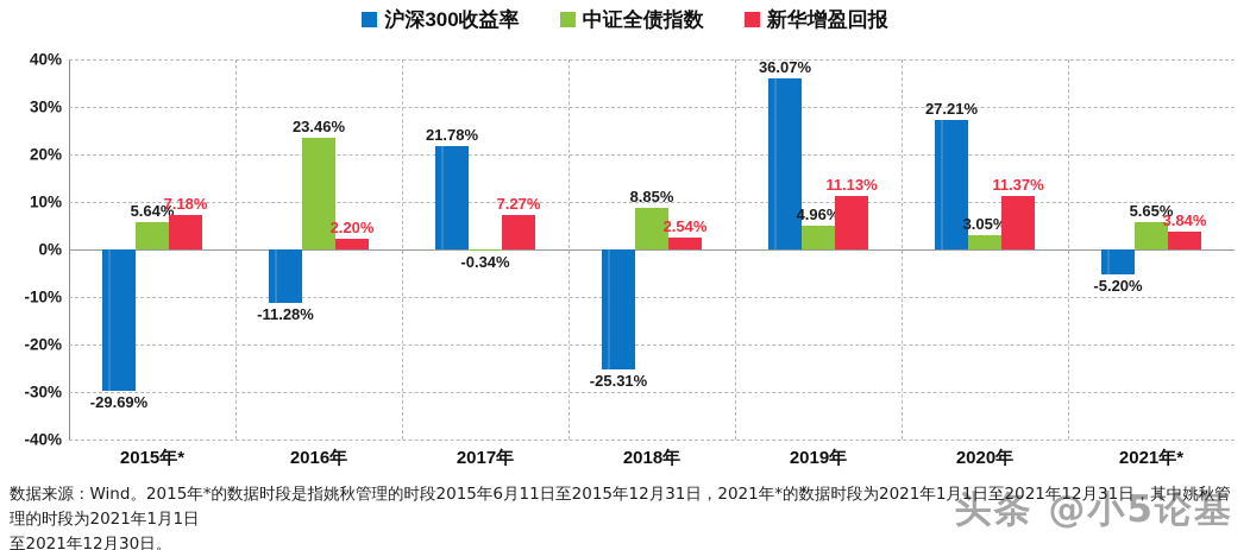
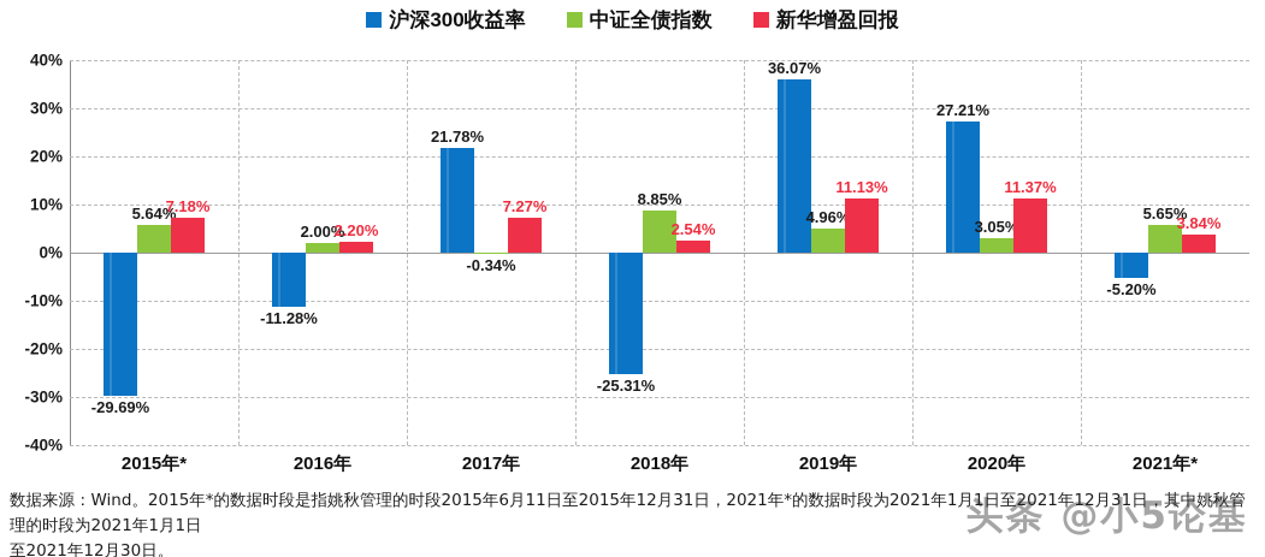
中证全债指数/2016年: 23.46% -> 2.00%
